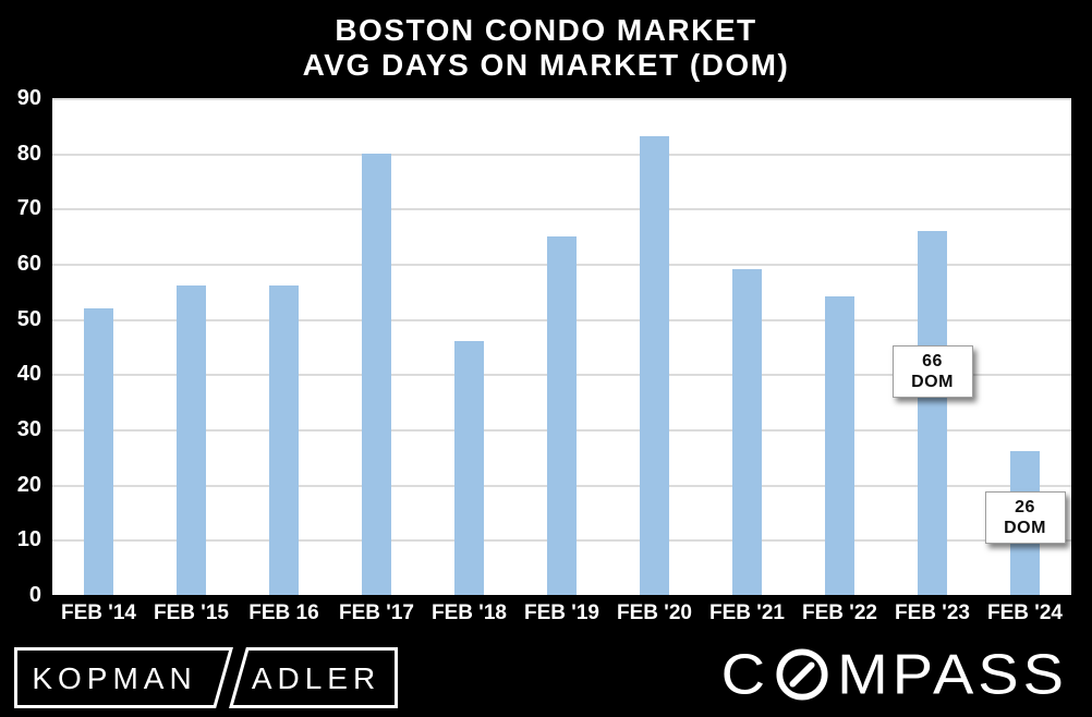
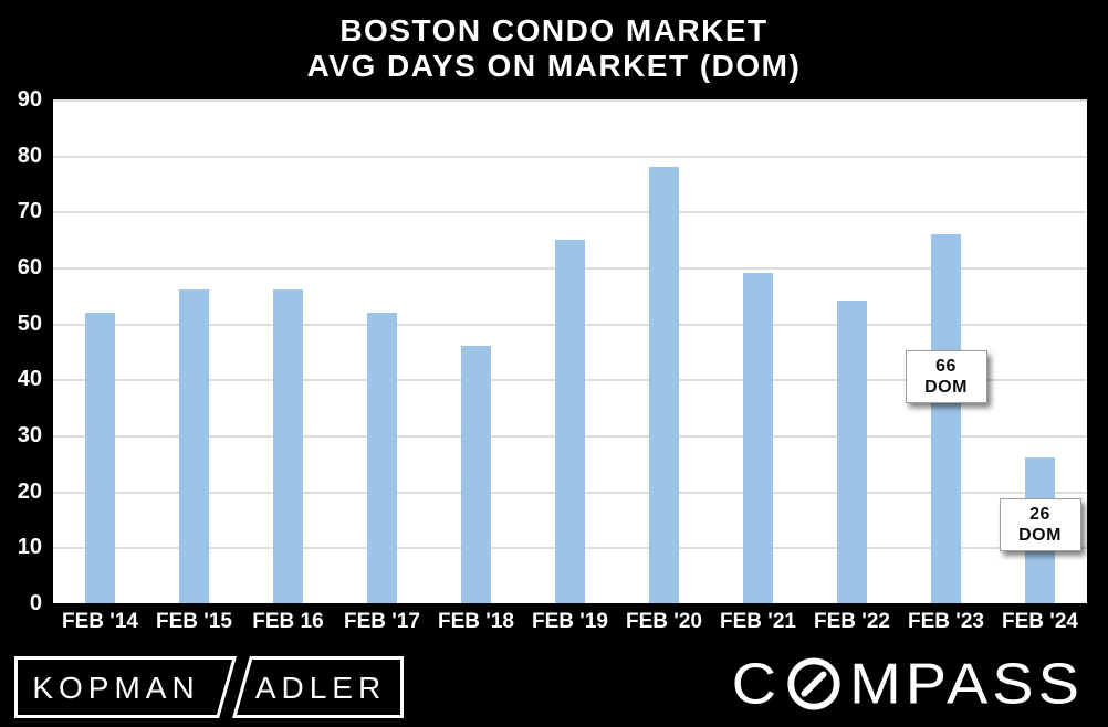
FEB '17: 80 -> 52
FEB '20: 83 -> 78
